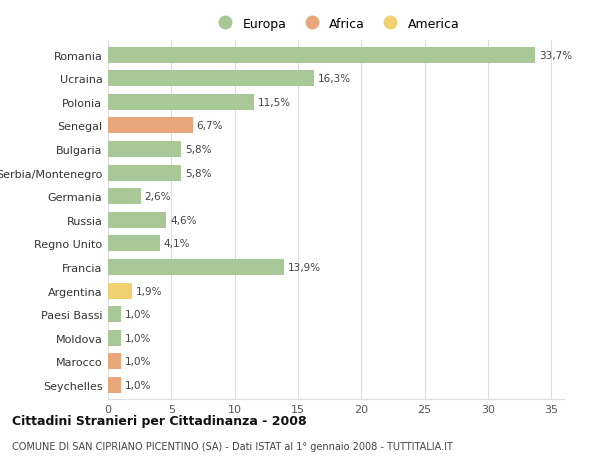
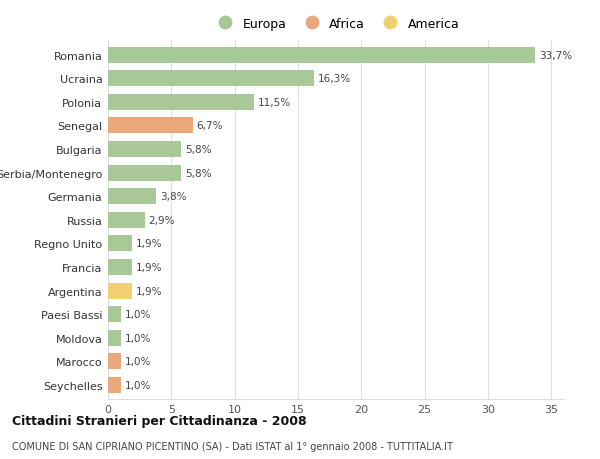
Germania: 2,6% -> 3,8%
Russia: 4,6% -> 2,9%
Regno Unito: 4,1% -> 1,9%
Francia: 13,9% -> 1,9%
